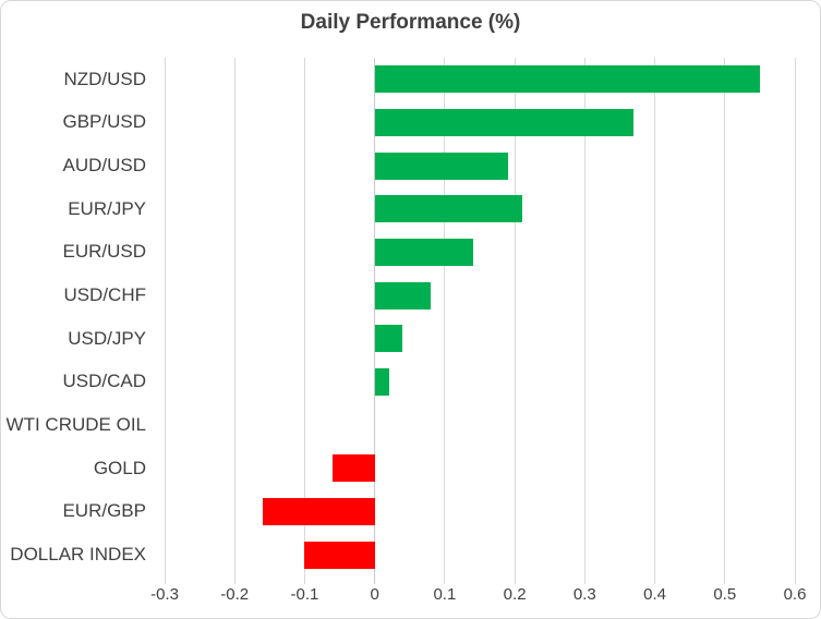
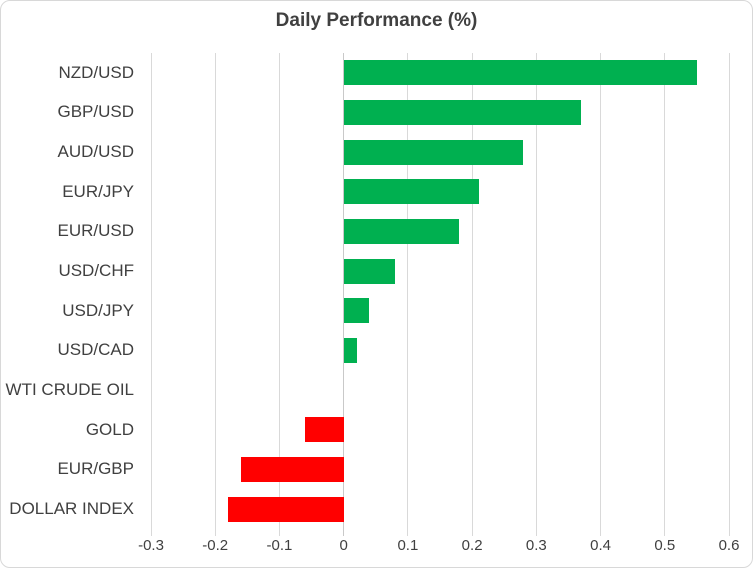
AUD/USD: 0.19 -> 0.28
EUR/USD: 0.14 -> 0.18
DOLLAR INDEX: -0.10 -> -0.18
